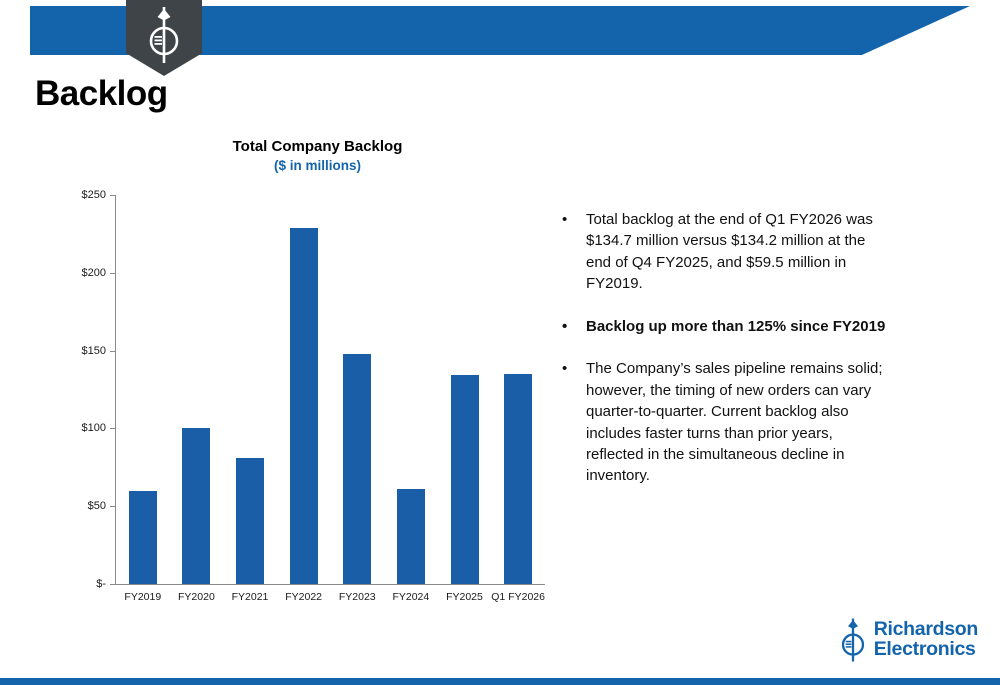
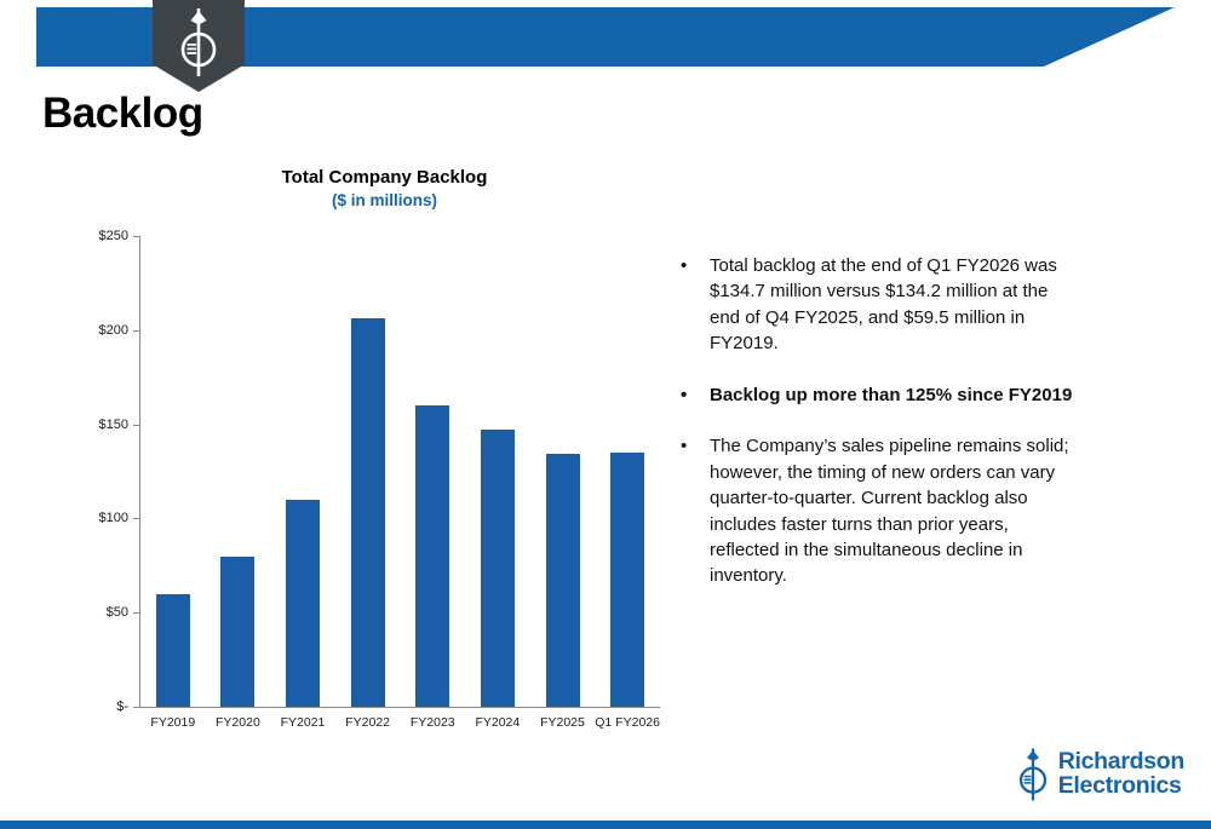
FY2020: $100 -> $80
FY2021: $81 -> $110
FY2022: $229 -> $206
FY2023: $148 -> $160
FY2024: $61 -> $147
